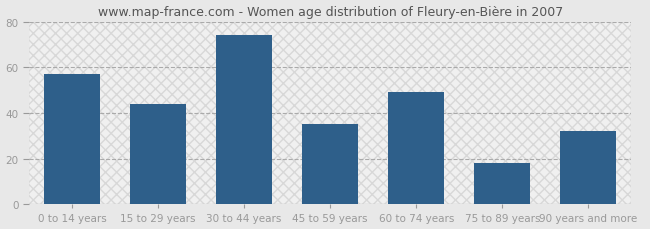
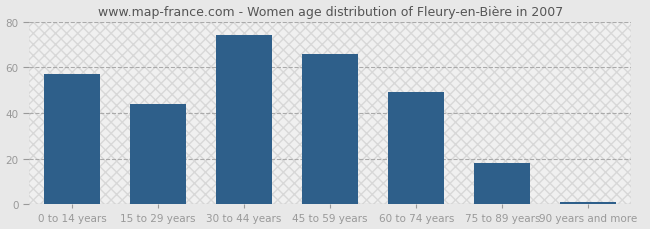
45 to 59 years: 35 -> 66
90 years and more: 32 -> 1
